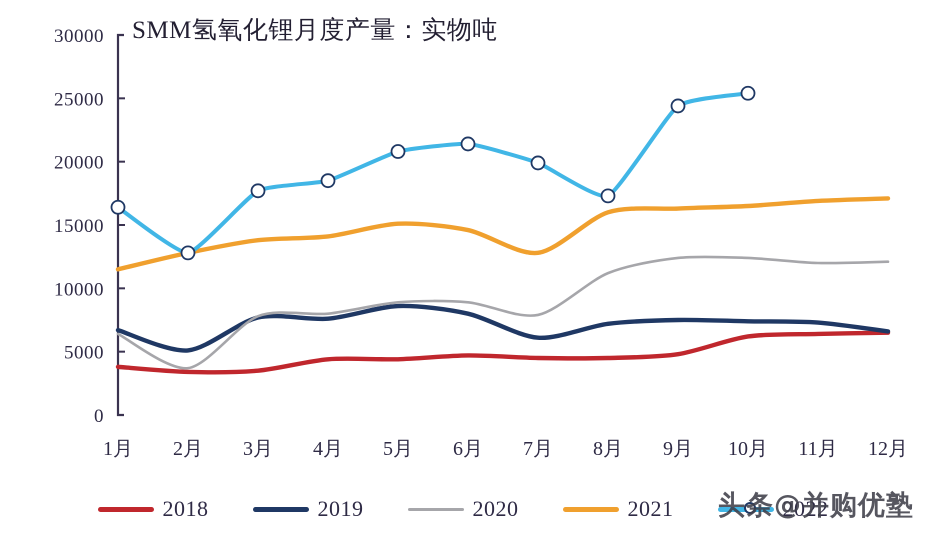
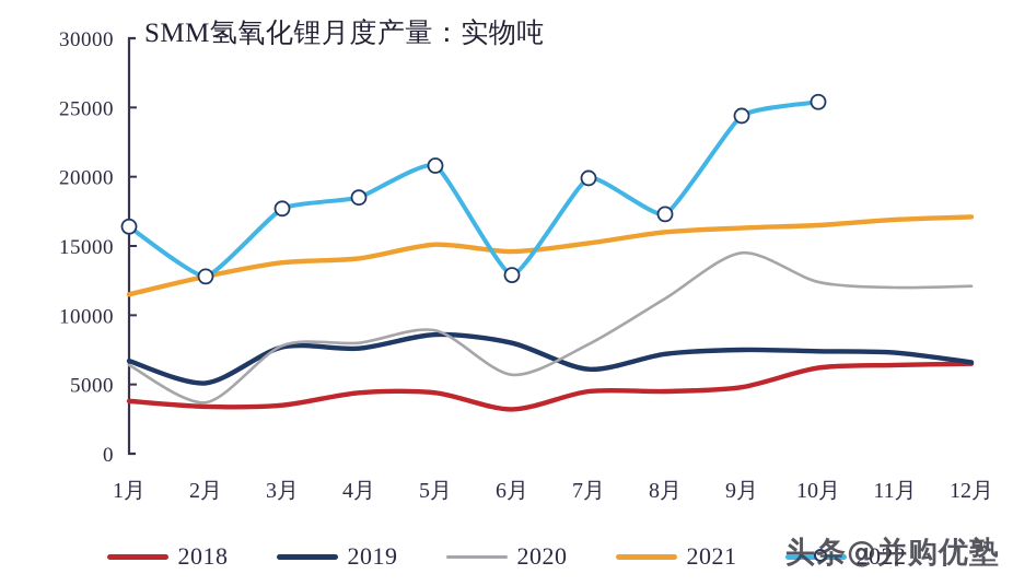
2018/6月: 4700 -> 3200
2020/6月: 8900 -> 5700
2022/6月: 21400 -> 12900
2021/7月: 12800 -> 15200
2020/9月: 12400 -> 14500
